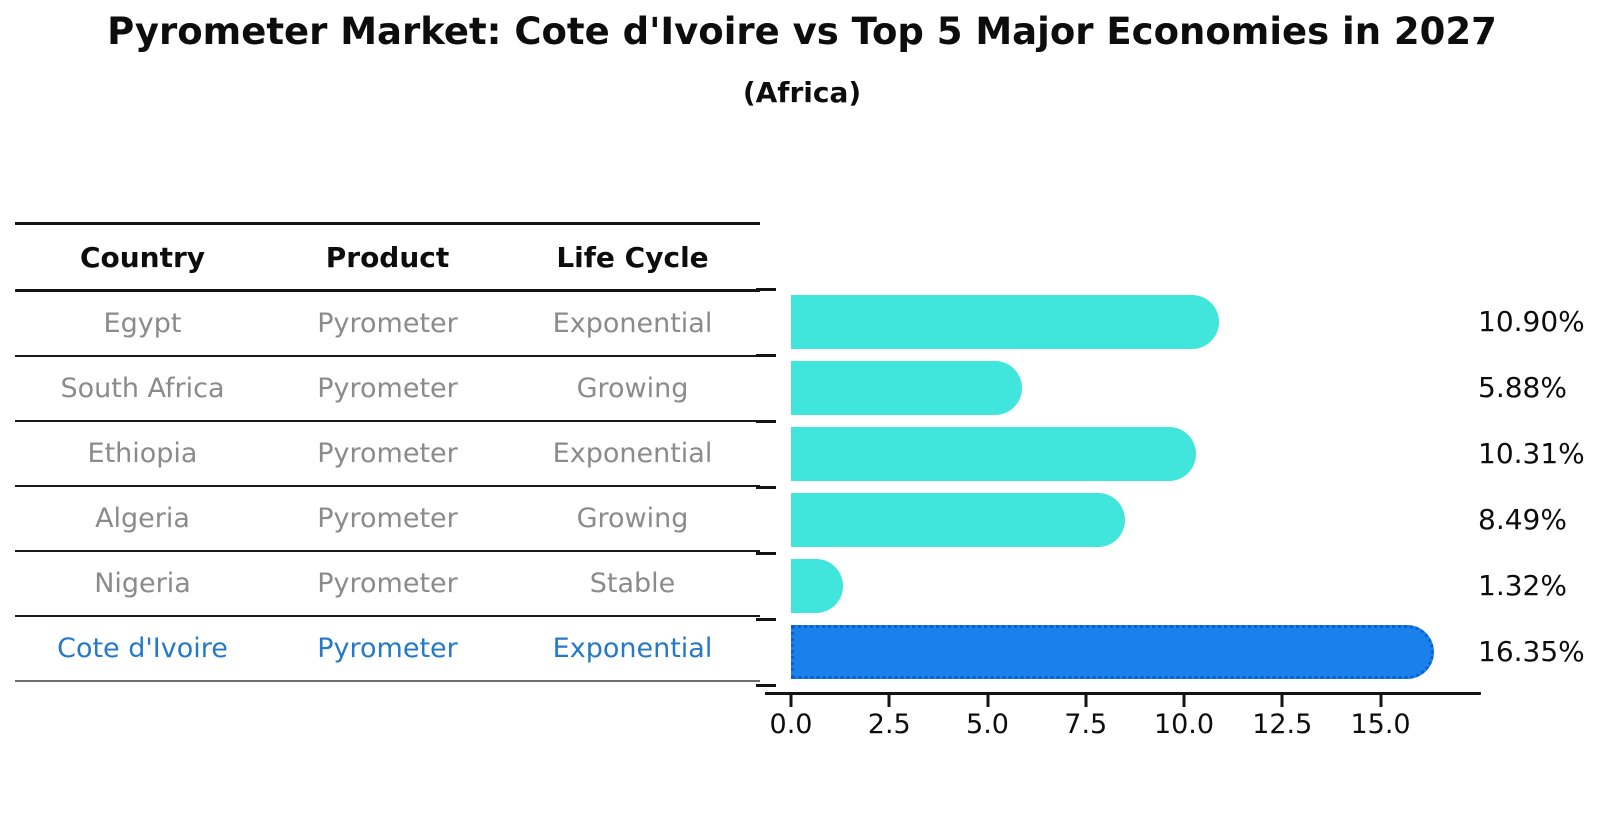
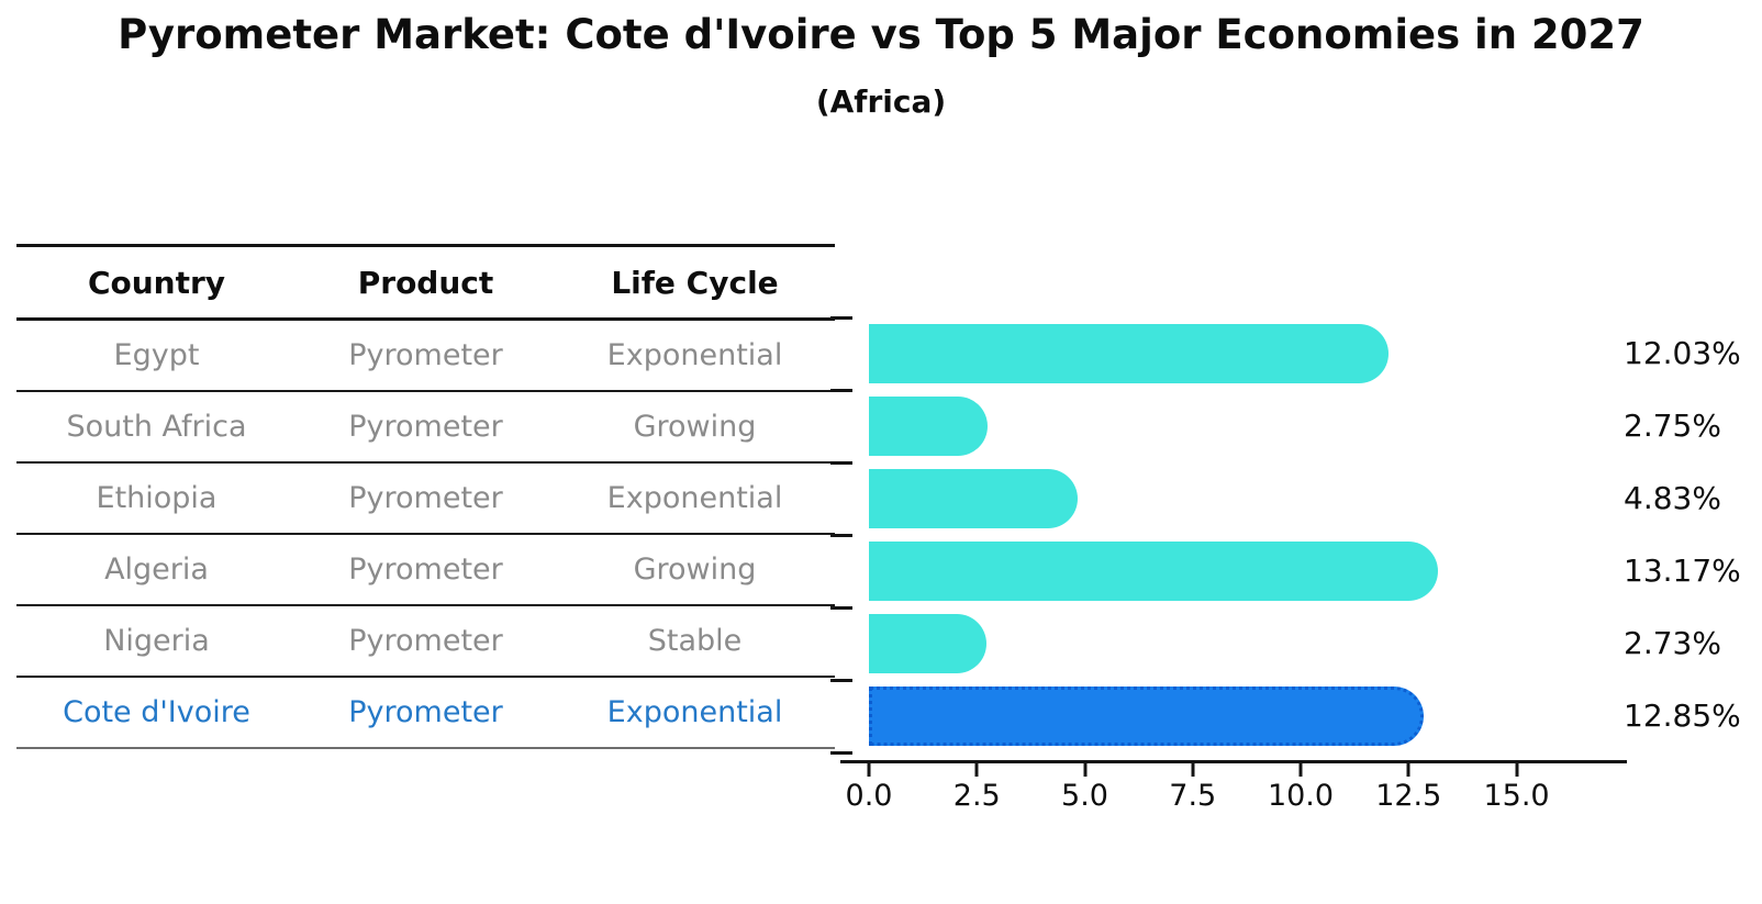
Egypt: 10.90% -> 12.03%
South Africa: 5.88% -> 2.75%
Ethiopia: 10.31% -> 4.83%
Algeria: 8.49% -> 13.17%
Nigeria: 1.32% -> 2.73%
Cote d'Ivoire: 16.35% -> 12.85%
